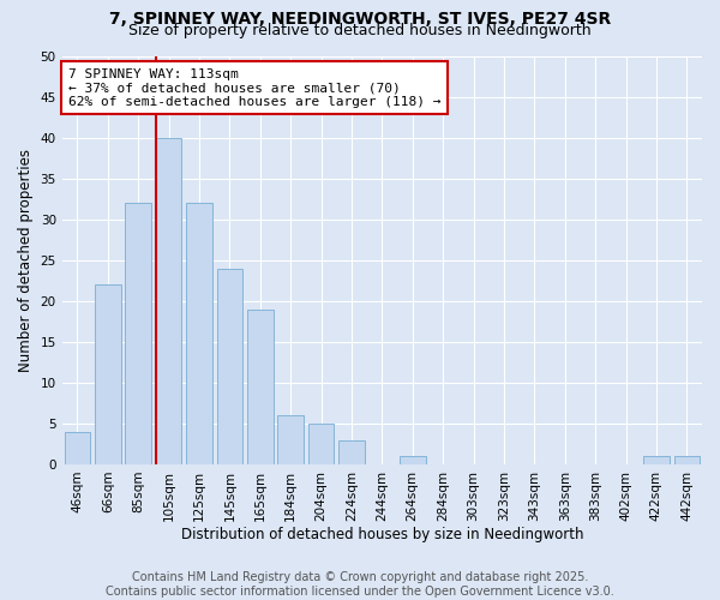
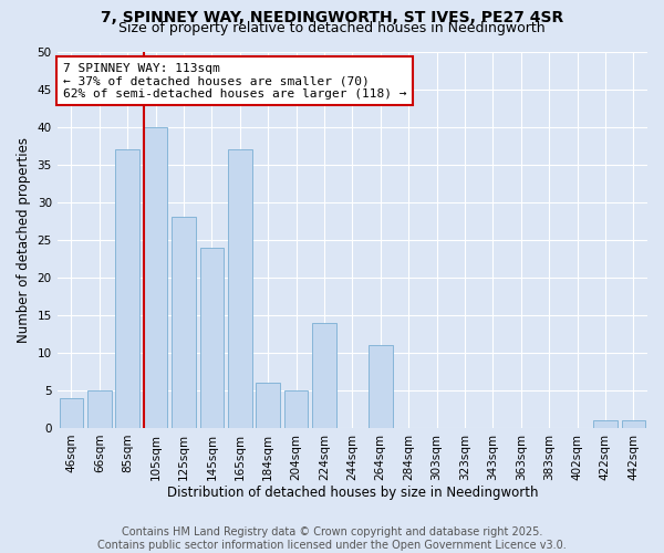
66sqm: 22 -> 5
85sqm: 32 -> 37
125sqm: 32 -> 28
165sqm: 19 -> 37
224sqm: 3 -> 14
264sqm: 1 -> 11
